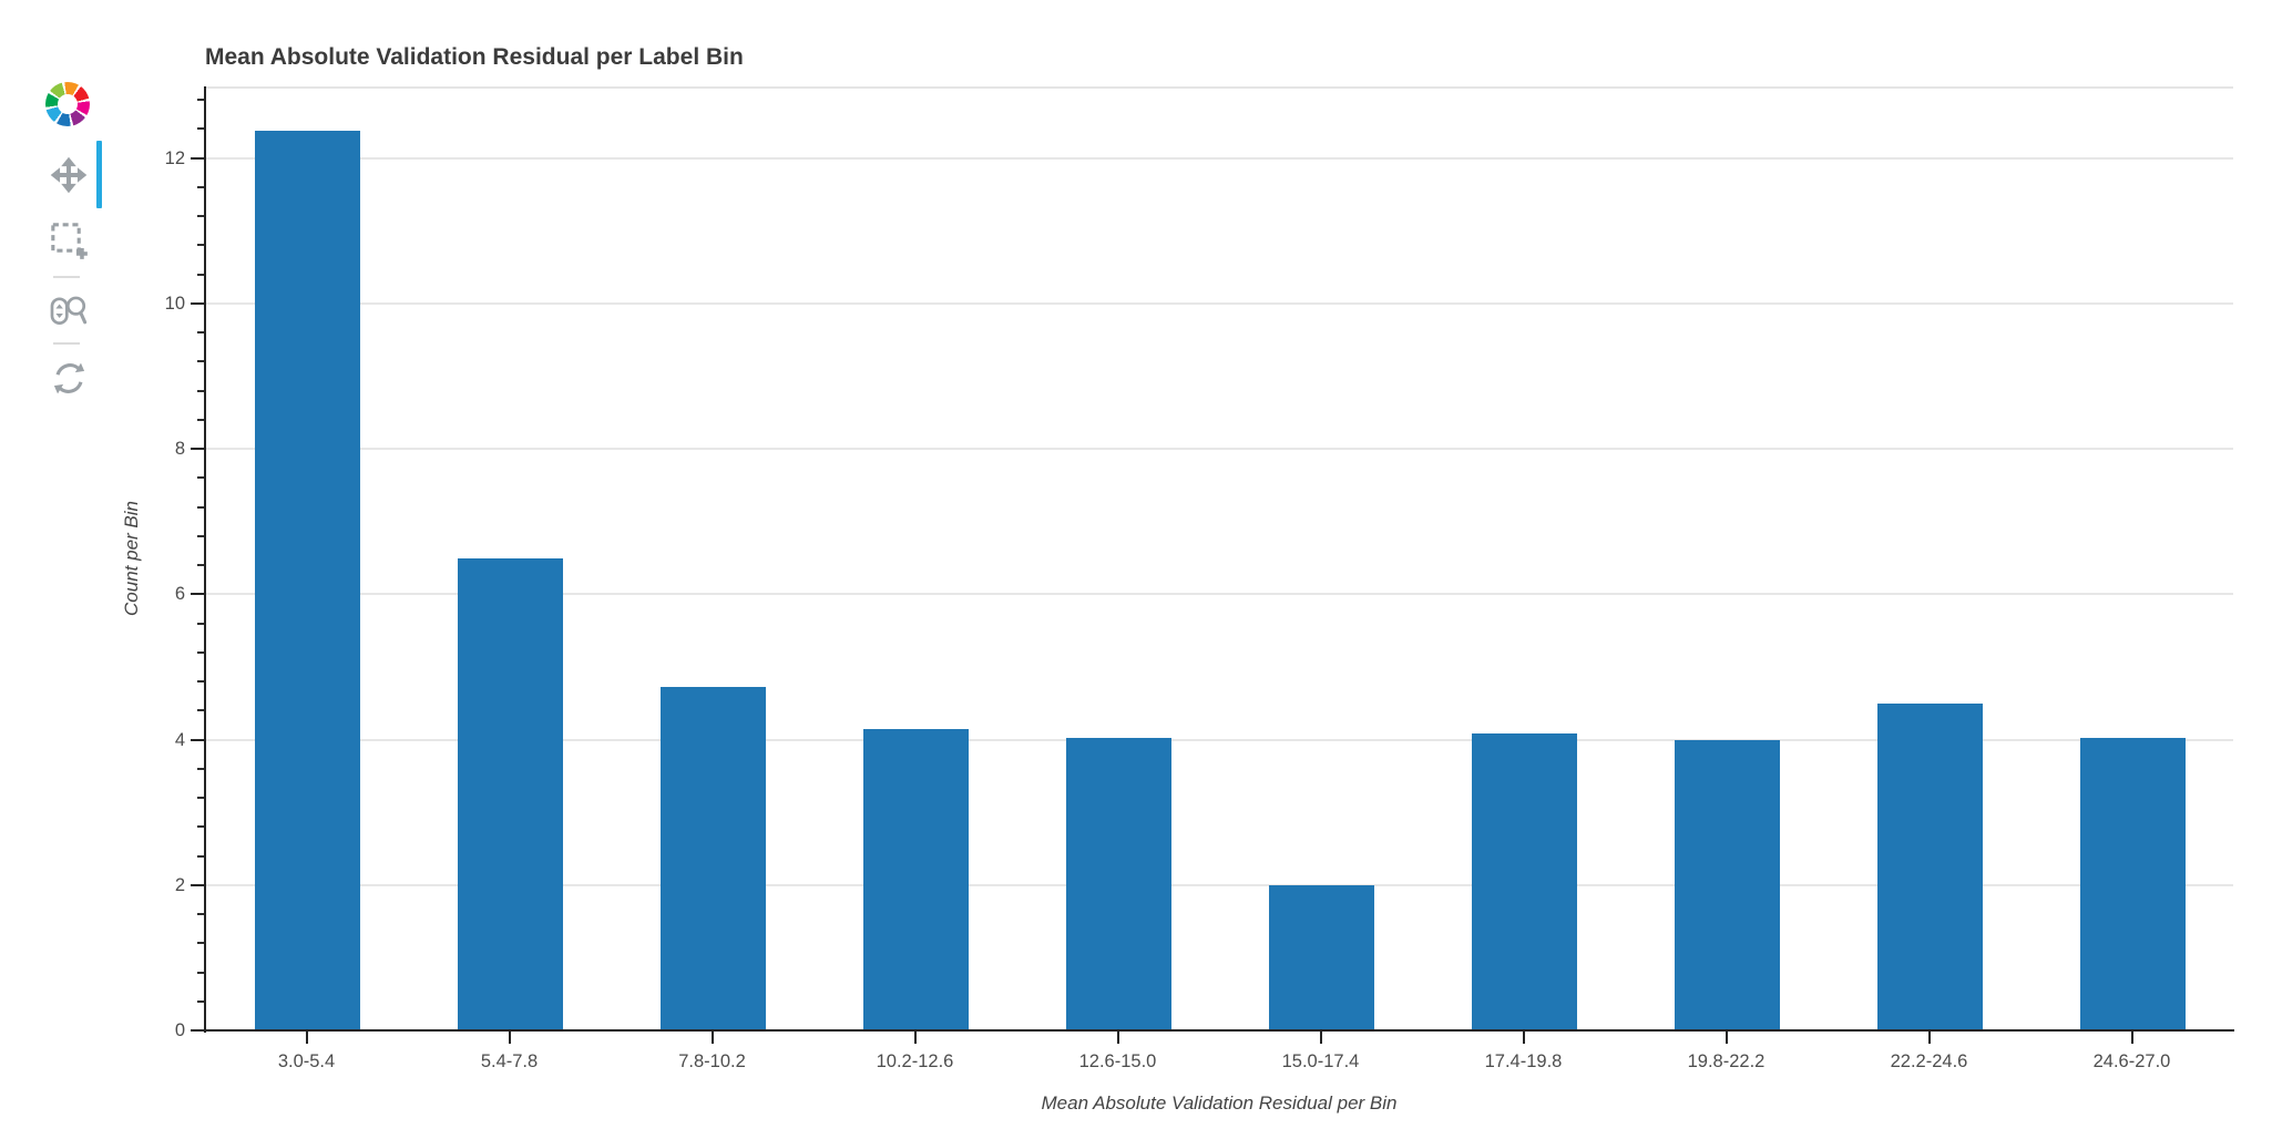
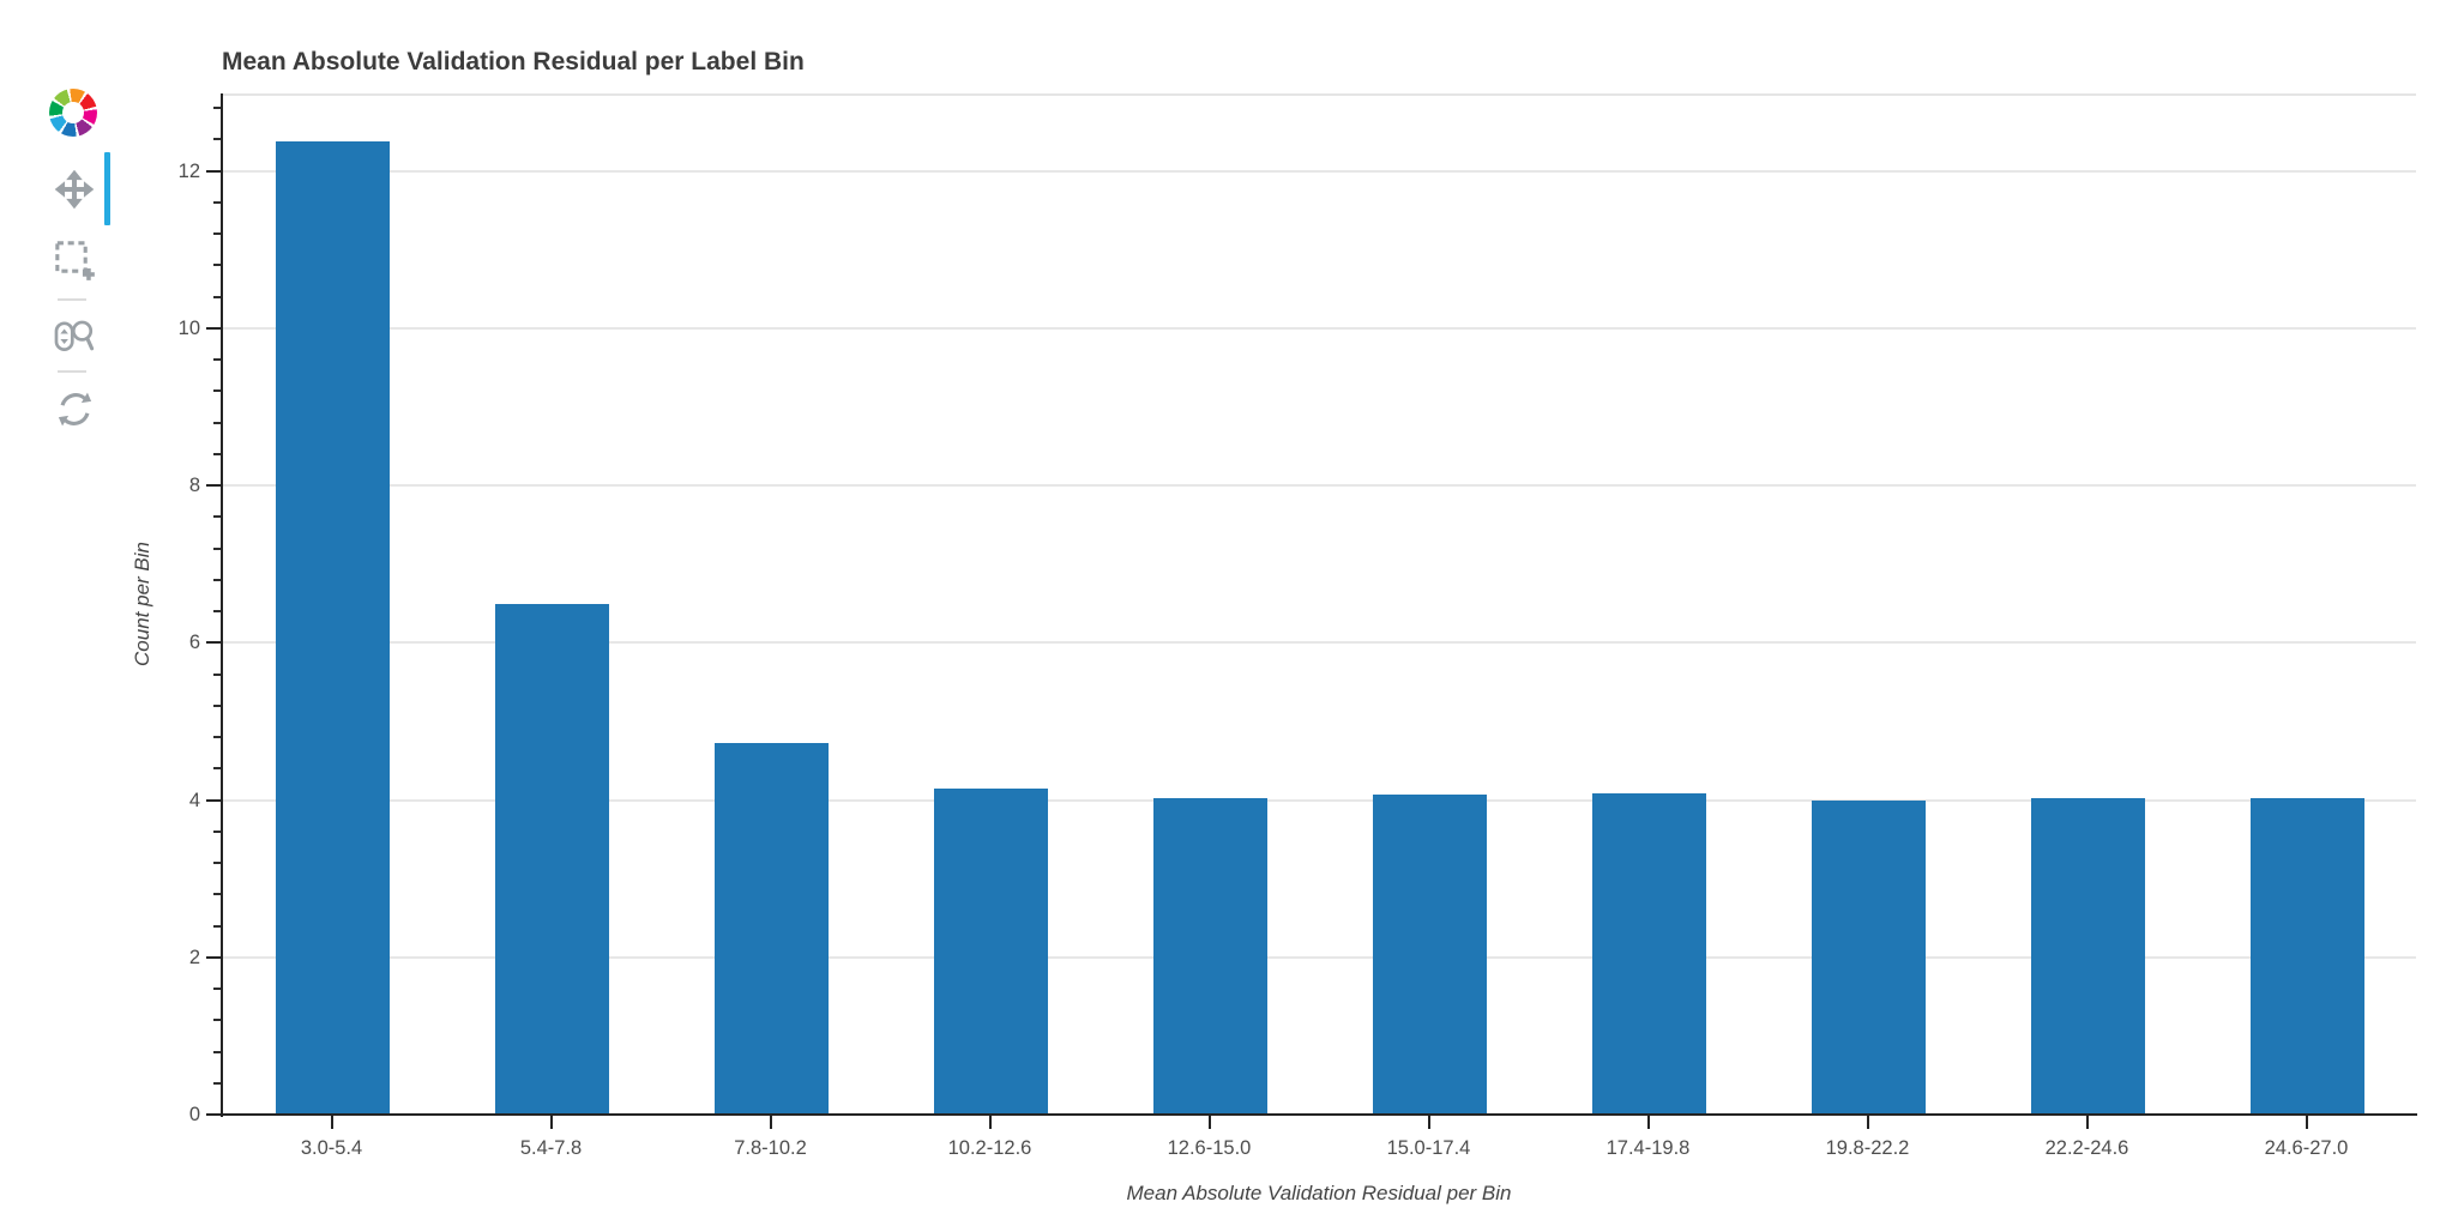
15.0-17.4: 2.0 -> 4.1
22.2-24.6: 4.5 -> 4.0
